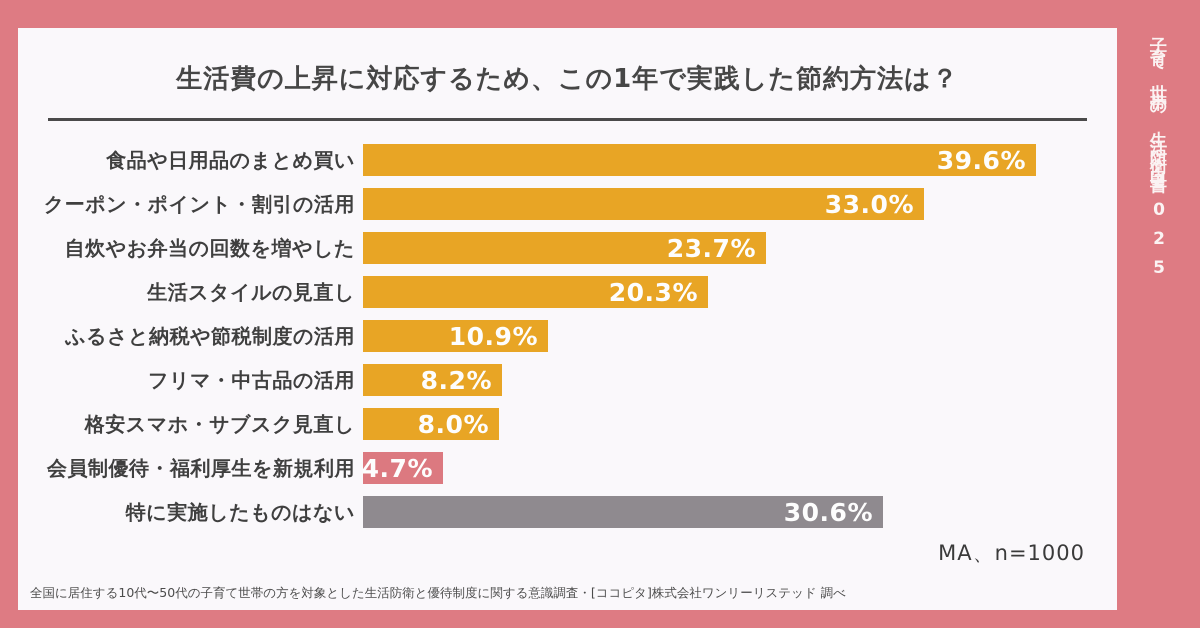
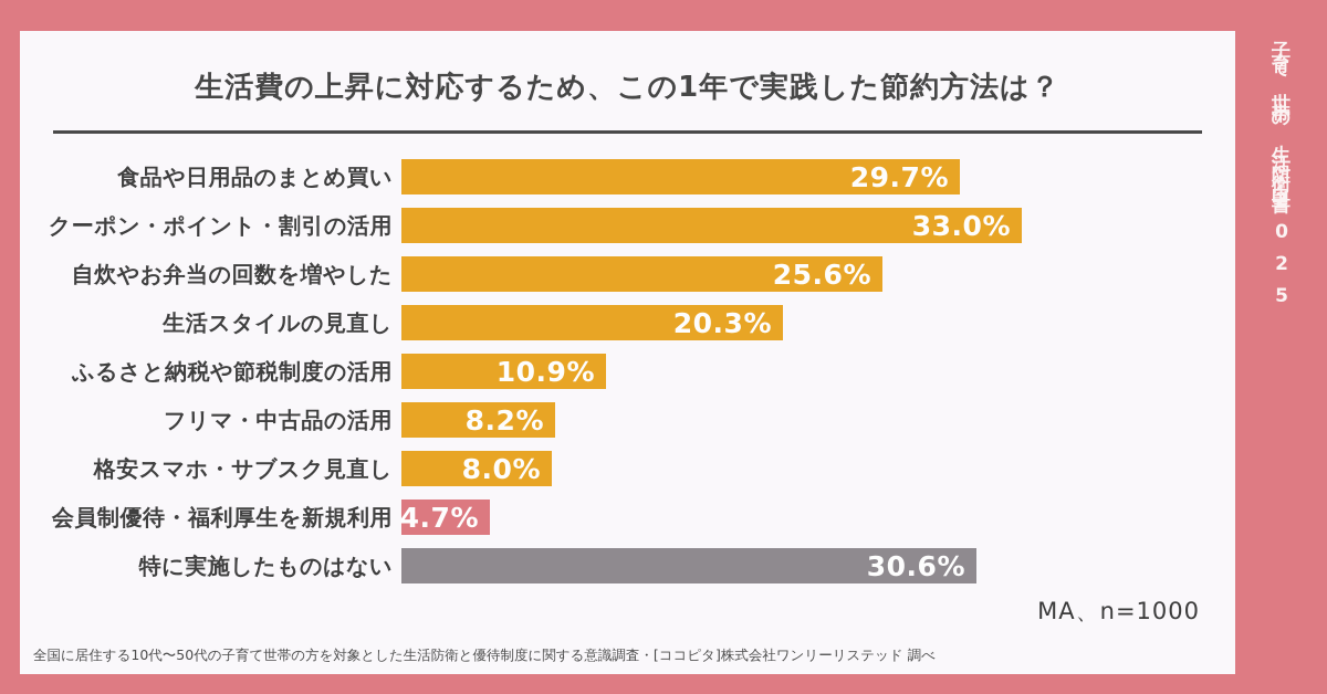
食品や日用品のまとめ買い: 39.6% -> 29.7%
自炊やお弁当の回数を増やした: 23.7% -> 25.6%
